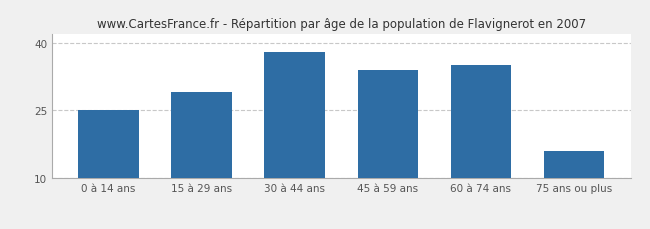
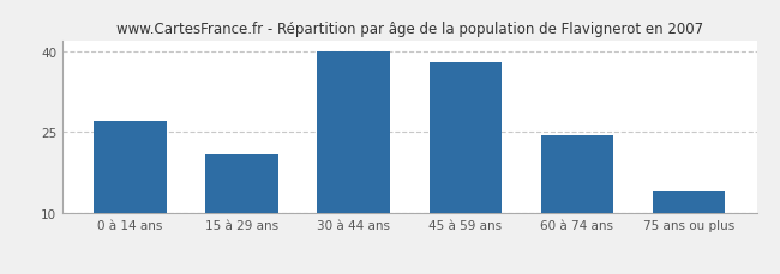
0 à 14 ans: 25.0 -> 27.0
15 à 29 ans: 29.0 -> 21.0
30 à 44 ans: 38.0 -> 40.0
45 à 59 ans: 34.0 -> 38.0
60 à 74 ans: 35.0 -> 24.5
75 ans ou plus: 16.0 -> 14.0
